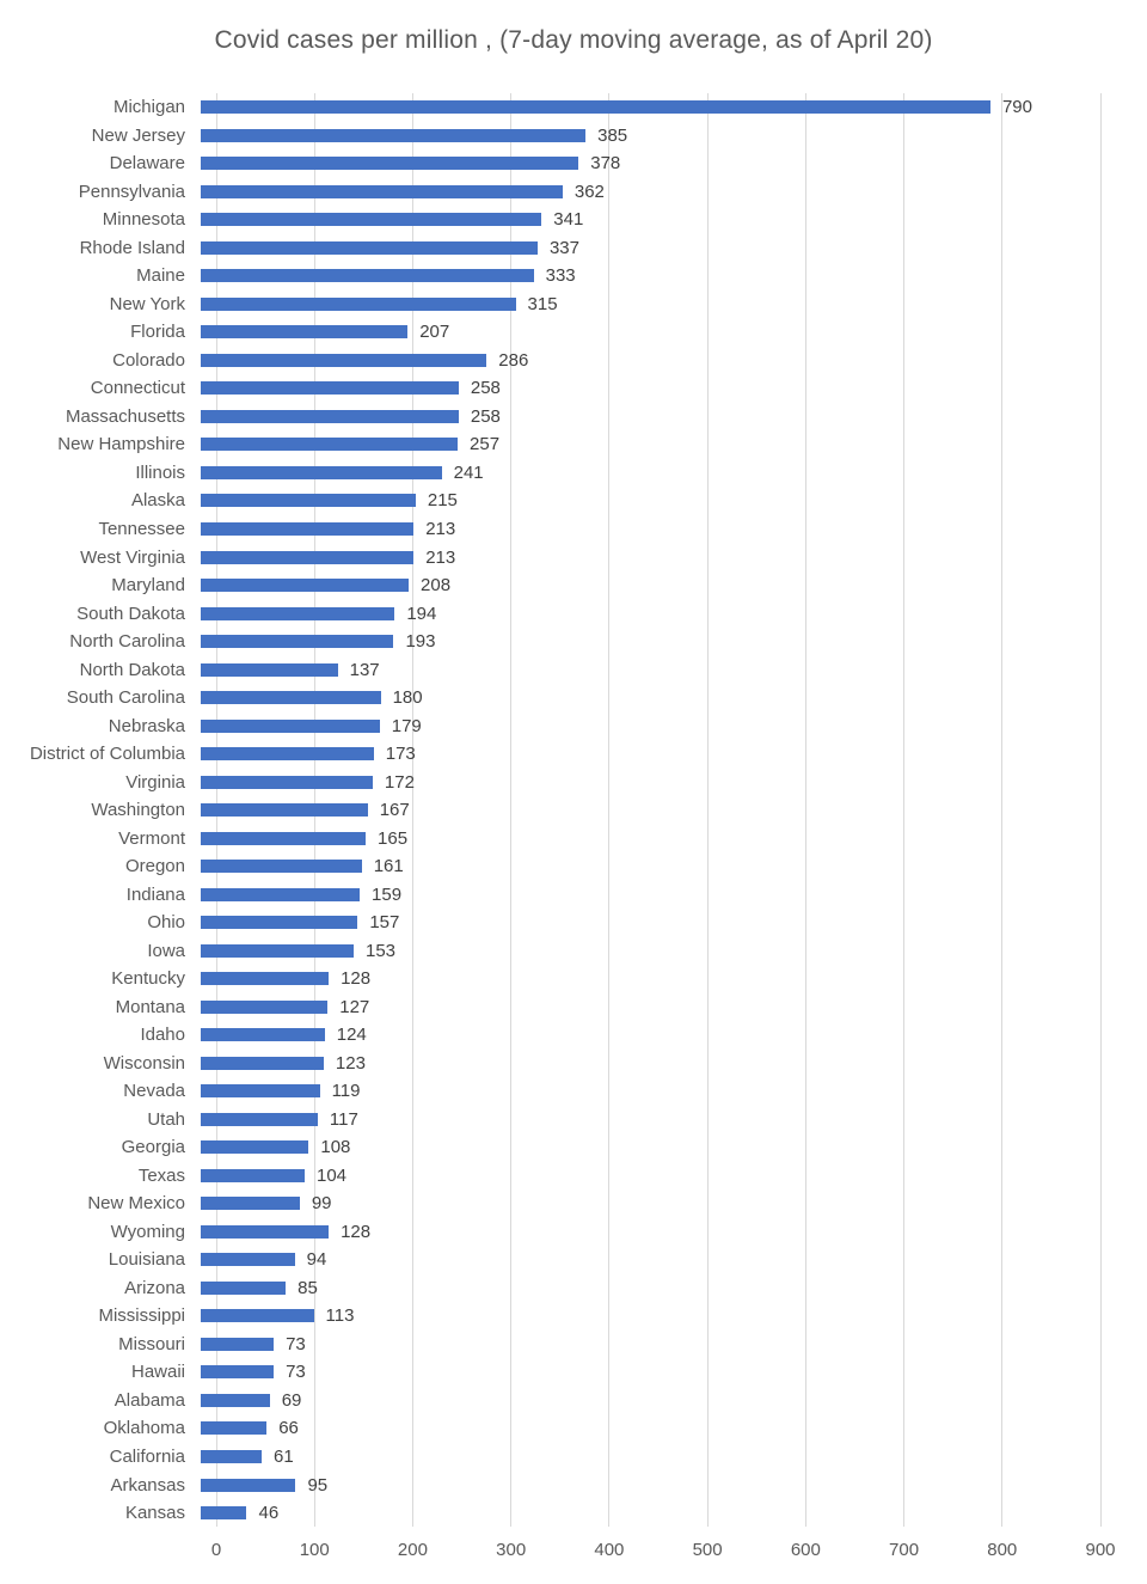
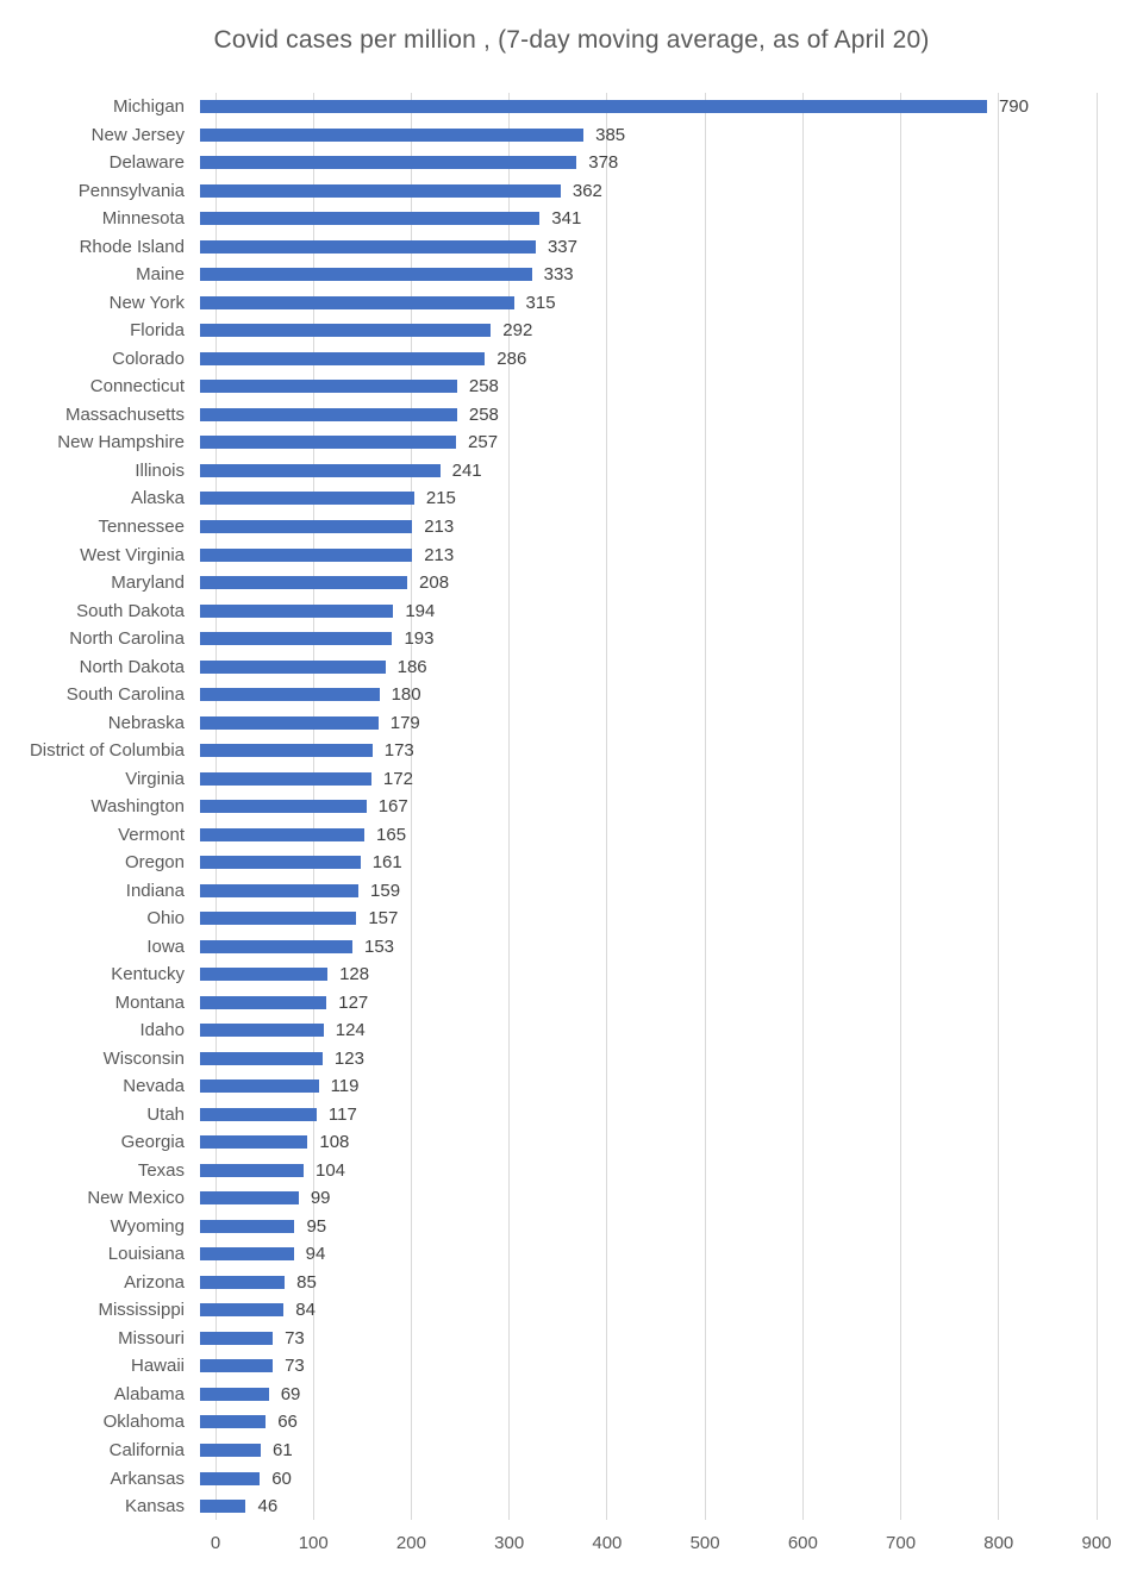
Florida: 207 -> 292
North Dakota: 137 -> 186
Wyoming: 128 -> 95
Mississippi: 113 -> 84
Arkansas: 95 -> 60
